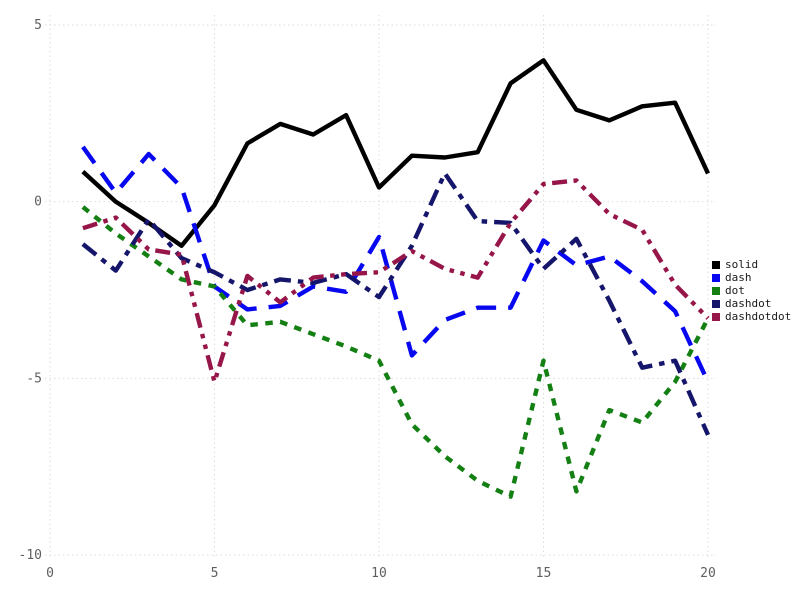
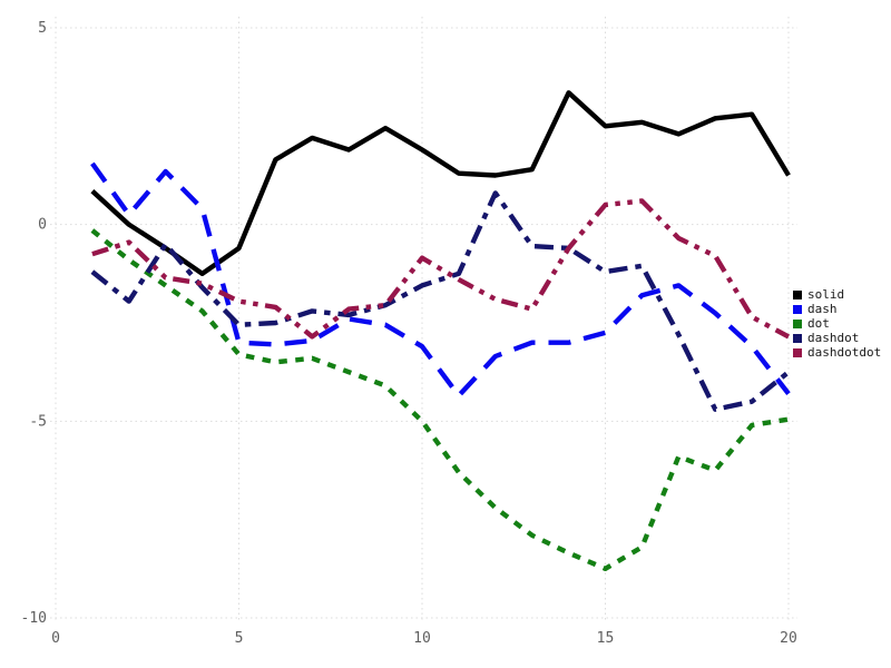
solid/5: -0.1 -> -0.6
dash/5: -2.4 -> -3.0
dot/5: -2.4 -> -3.3
dashdot/5: -2.0 -> -2.5
dashdotdot/5: -5.1 -> -1.9
solid/10: 0.4 -> 1.9
dash/10: -1.0 -> -3.1
dot/10: -4.5 -> -5.0
dashdot/10: -2.7 -> -1.6
dashdotdot/10: -2.0 -> -0.8
solid/15: 4.0 -> 2.5
dash/15: -1.1 -> -2.8
dot/15: -4.5 -> -8.8
dashdot/15: -1.9 -> -1.2
solid/20: 0.8 -> 1.2
dash/20: -5.1 -> -4.3
dot/20: -3.3 -> -5.0
dashdot/20: -6.6 -> -3.8
dashdotdot/20: -3.3 -> -2.9
